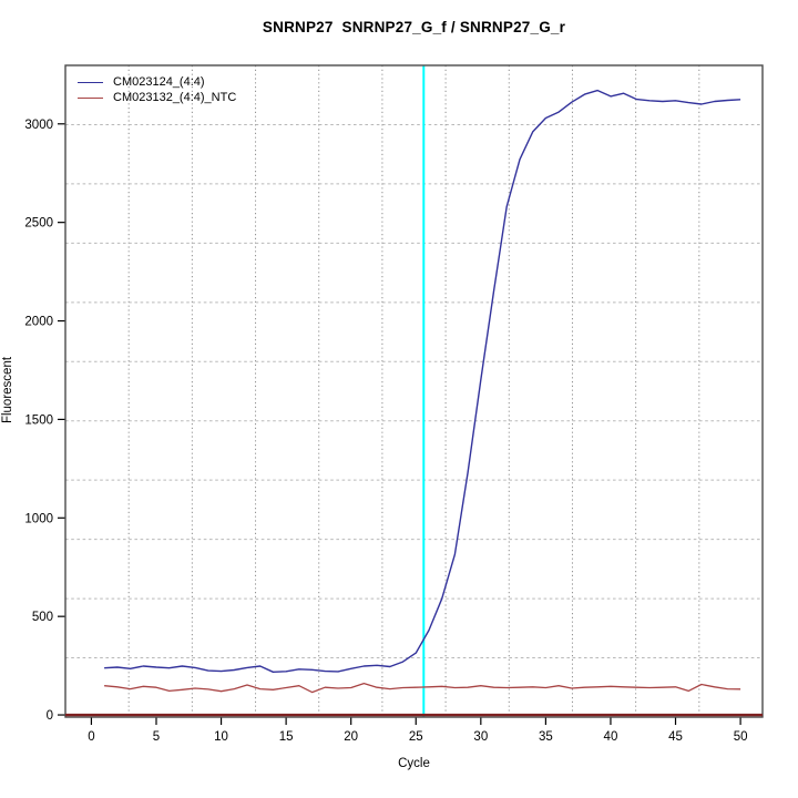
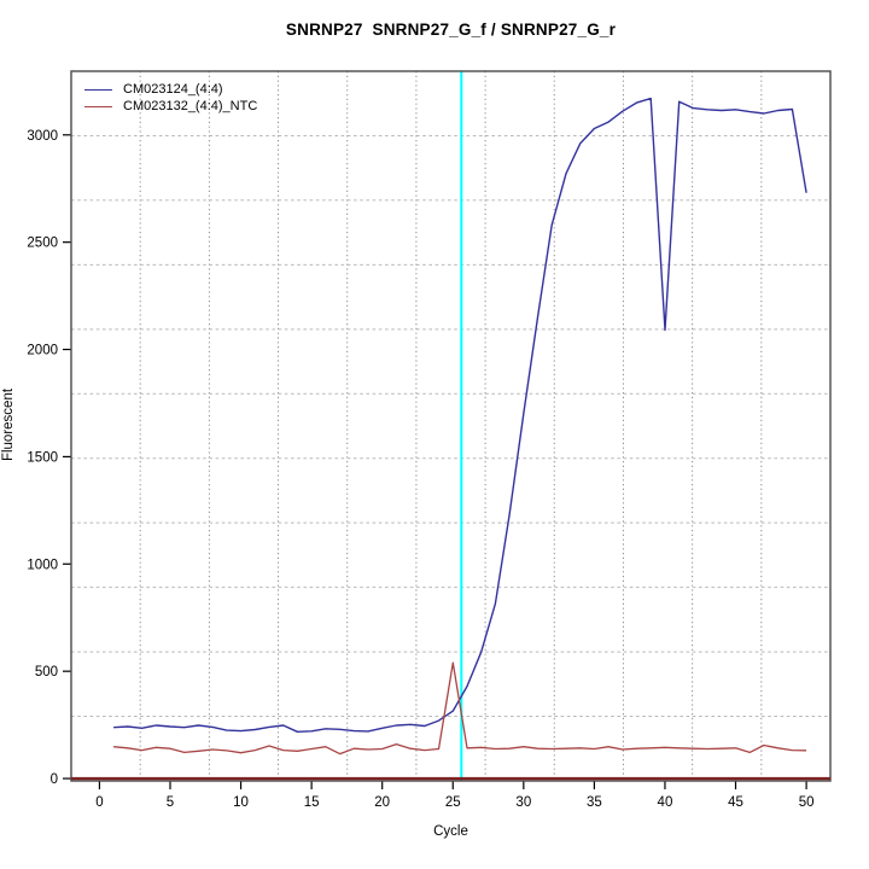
CM023132_(4:4)_NTC/25: 140 -> 540
CM023124_(4:4)/40: 3140 -> 2090
CM023124_(4:4)/50: 3120 -> 2730
